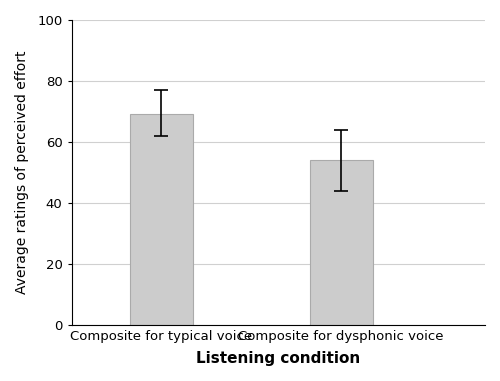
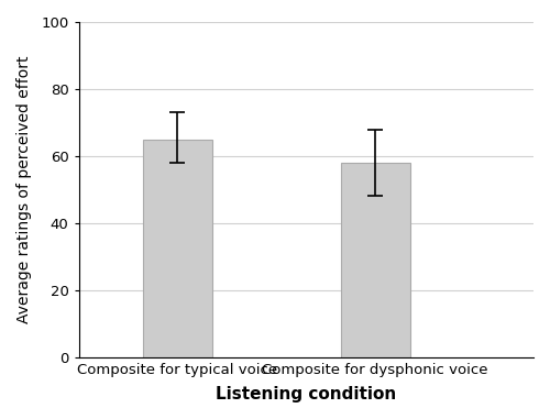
Composite for typical voice: 69 -> 65
Composite for dysphonic voice: 54 -> 58
